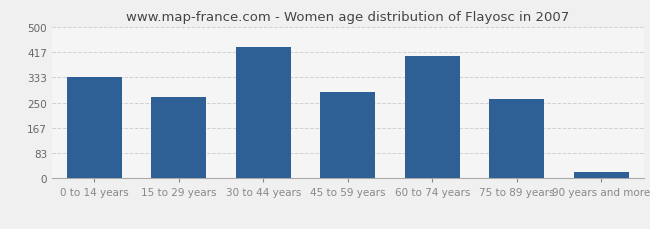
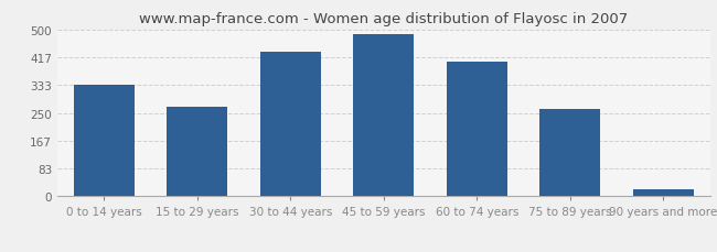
45 to 59 years: 285 -> 484
